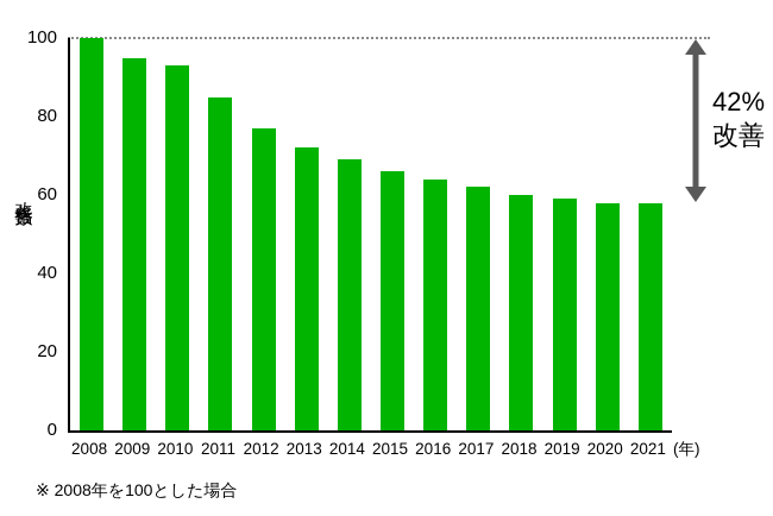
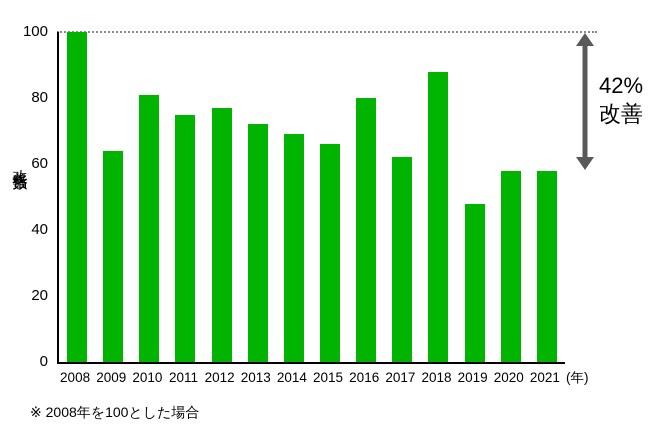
2009: 95 -> 64
2010: 93 -> 81
2011: 85 -> 75
2016: 64 -> 80
2018: 60 -> 88
2019: 59 -> 48
